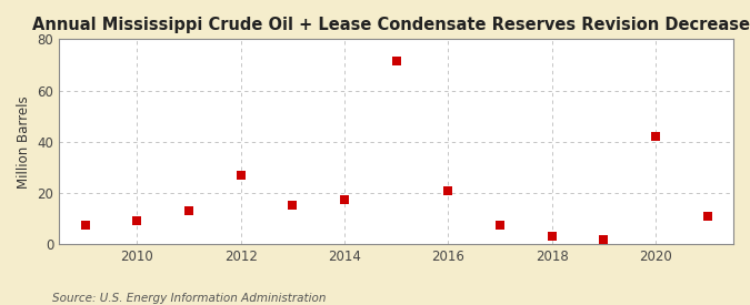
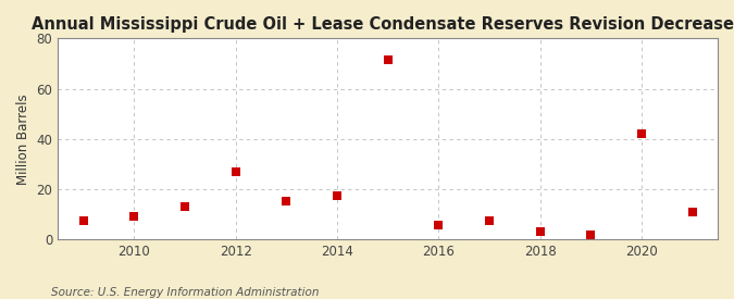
2016: 21.0 -> 5.5
